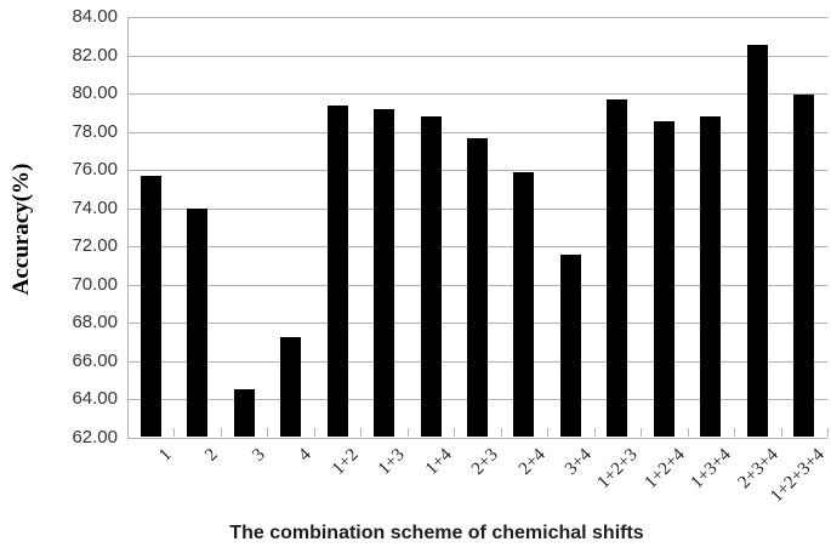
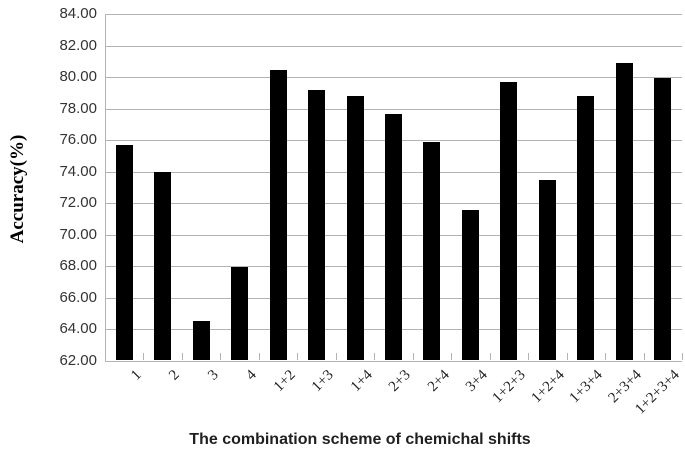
4: 67.2 -> 67.9
1+2: 79.3 -> 80.4
1+2+4: 78.5 -> 73.4
2+3+4: 82.5 -> 80.8
